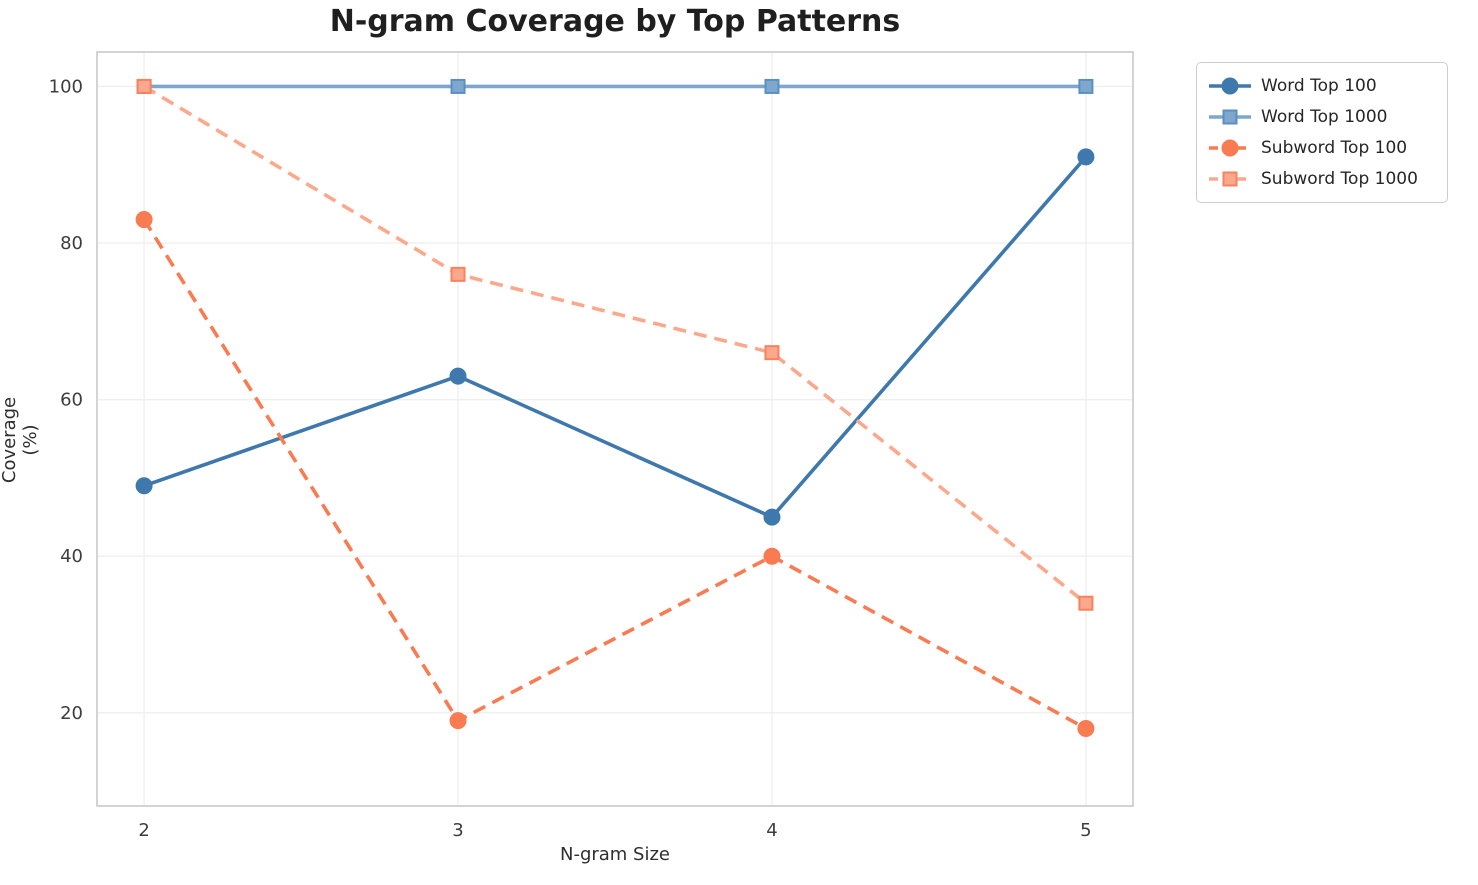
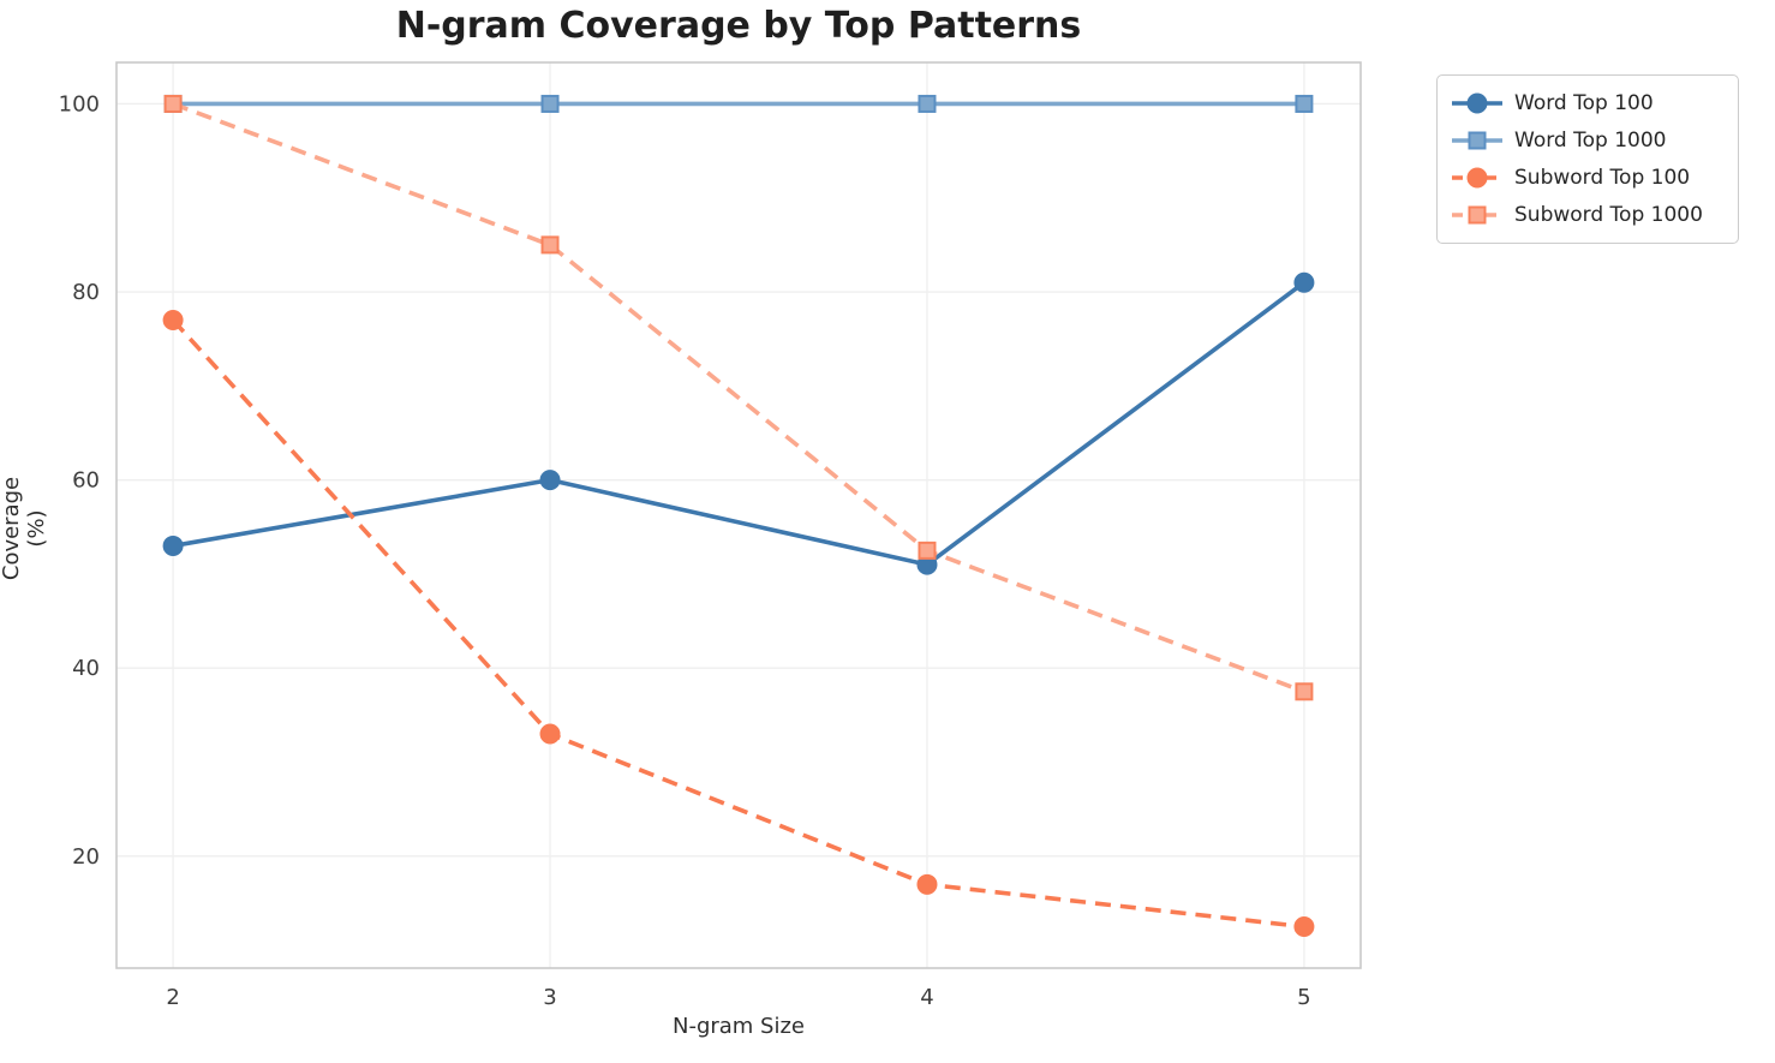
Word Top 100/2: 49 -> 53
Subword Top 100/2: 83 -> 77
Word Top 100/3: 63 -> 60
Subword Top 100/3: 19 -> 33
Subword Top 1000/3: 76 -> 85
Word Top 100/4: 45 -> 51
Subword Top 100/4: 40 -> 17
Subword Top 1000/4: 66 -> 52
Word Top 100/5: 91 -> 81
Subword Top 100/5: 18 -> 12
Subword Top 1000/5: 34 -> 38
